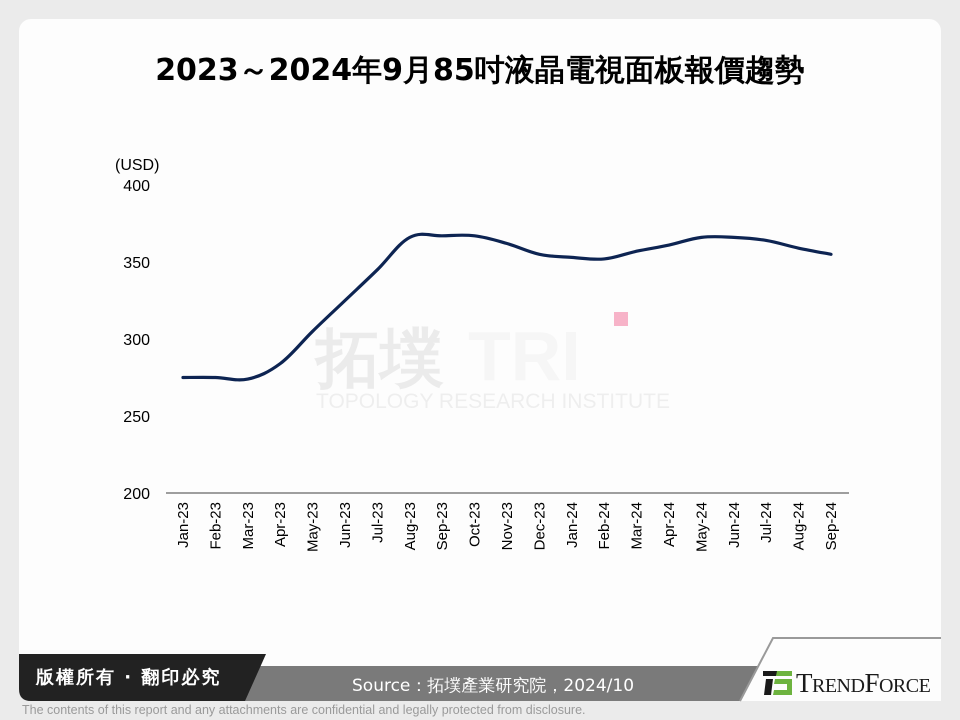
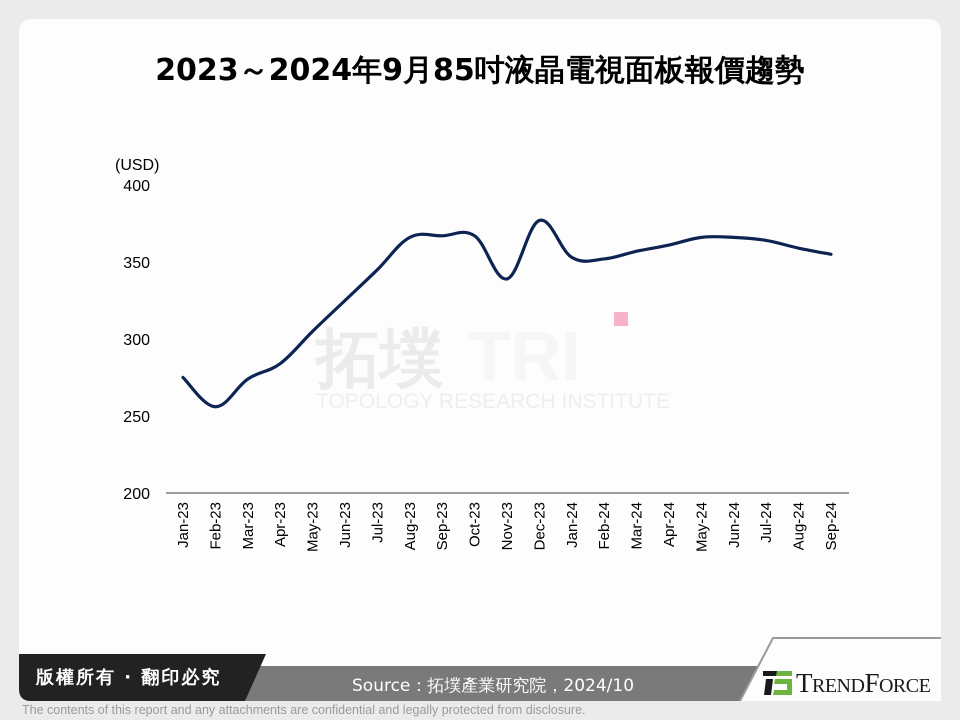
Feb-23: 275 -> 256
Nov-23: 362 -> 339
Dec-23: 355 -> 377
